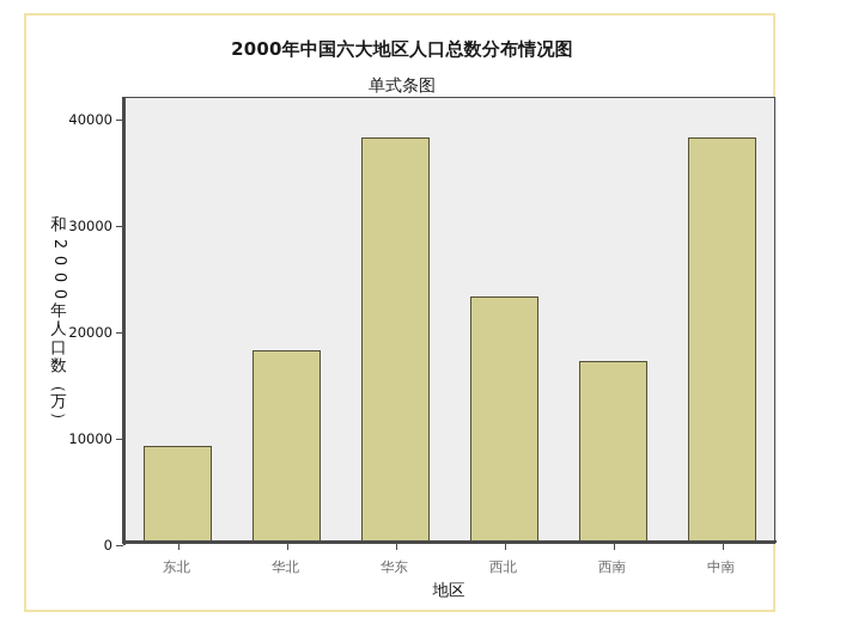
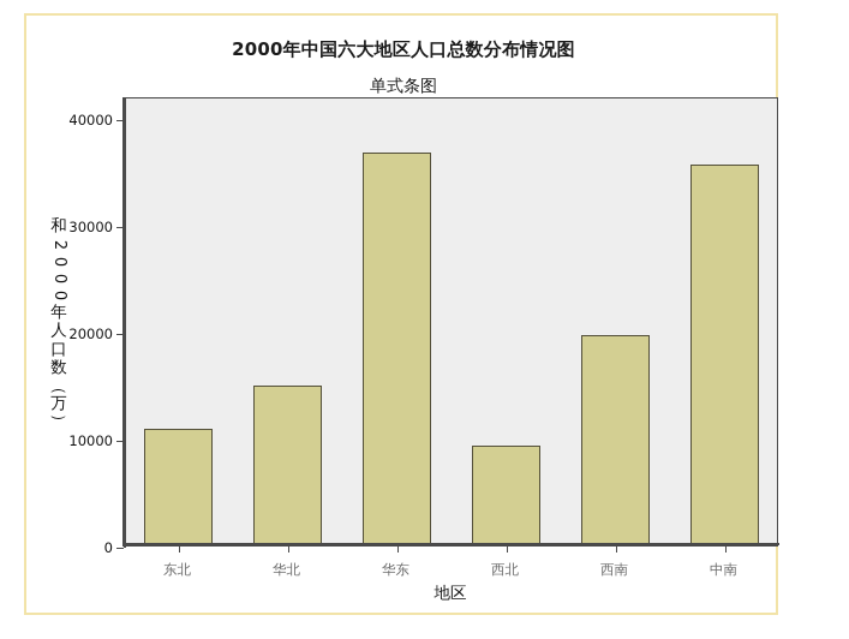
东北: 9000 -> 11000
华北: 18000 -> 15000
华东: 38000 -> 37000
西北: 23000 -> 9000
西南: 17000 -> 20000
中南: 38000 -> 35000
